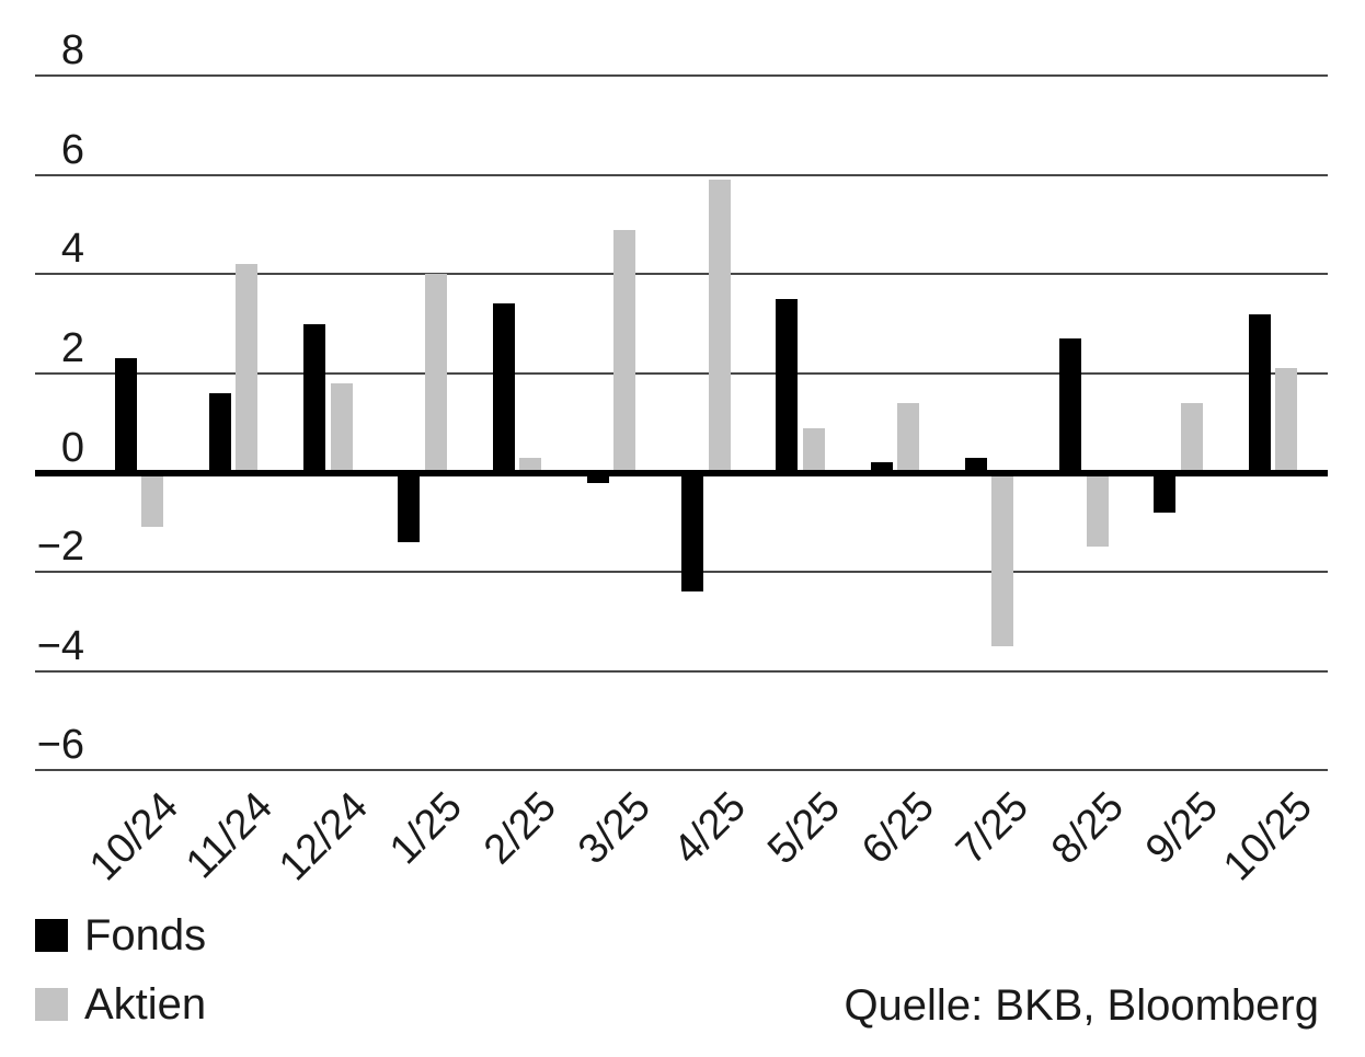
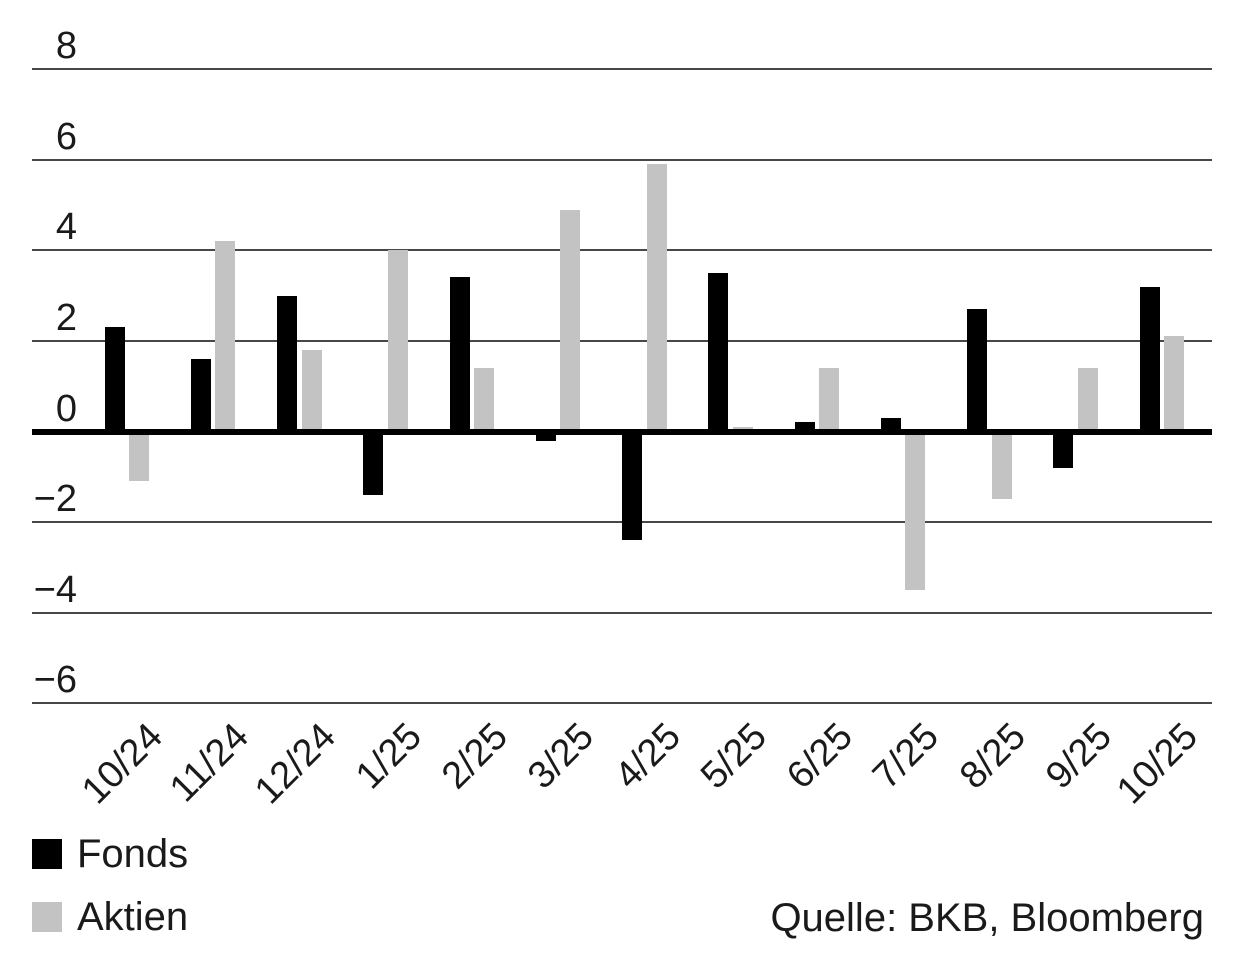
Aktien/2/25: 0.3 -> 1.4
Aktien/5/25: 0.9 -> 0.1
